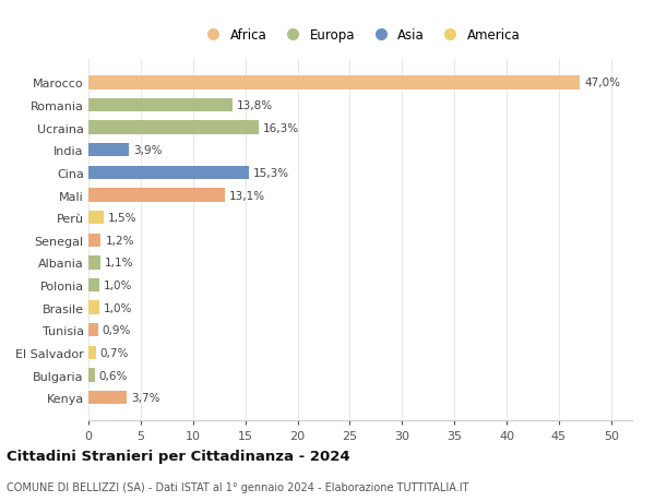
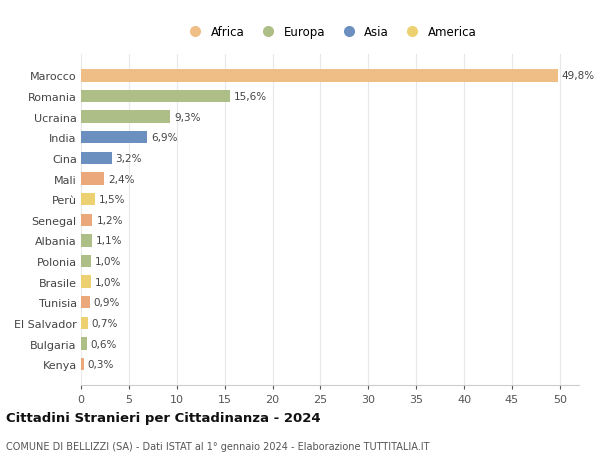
Marocco: 47,0% -> 49,8%
Romania: 13,8% -> 15,6%
Ucraina: 16,3% -> 9,3%
India: 3,9% -> 6,9%
Cina: 15,3% -> 3,2%
Mali: 13,1% -> 2,4%
Kenya: 3,7% -> 0,3%
